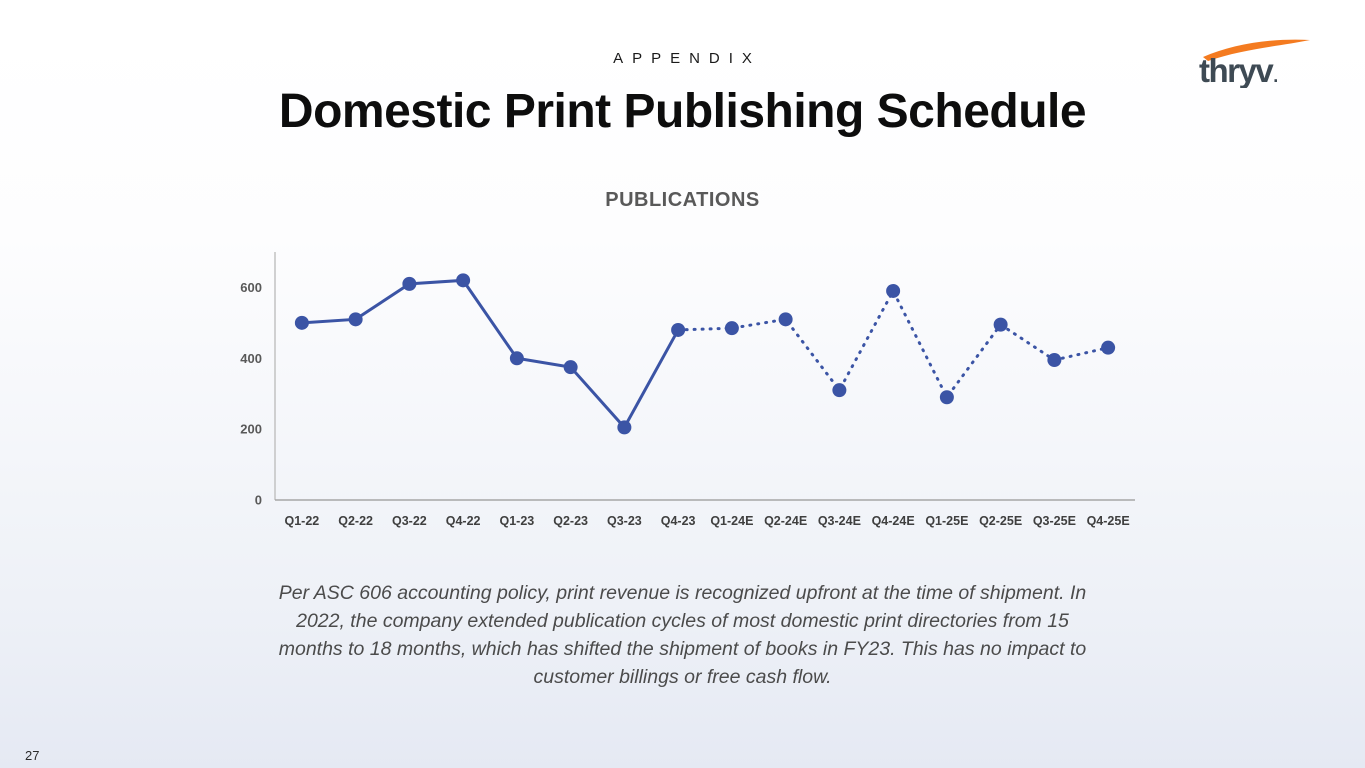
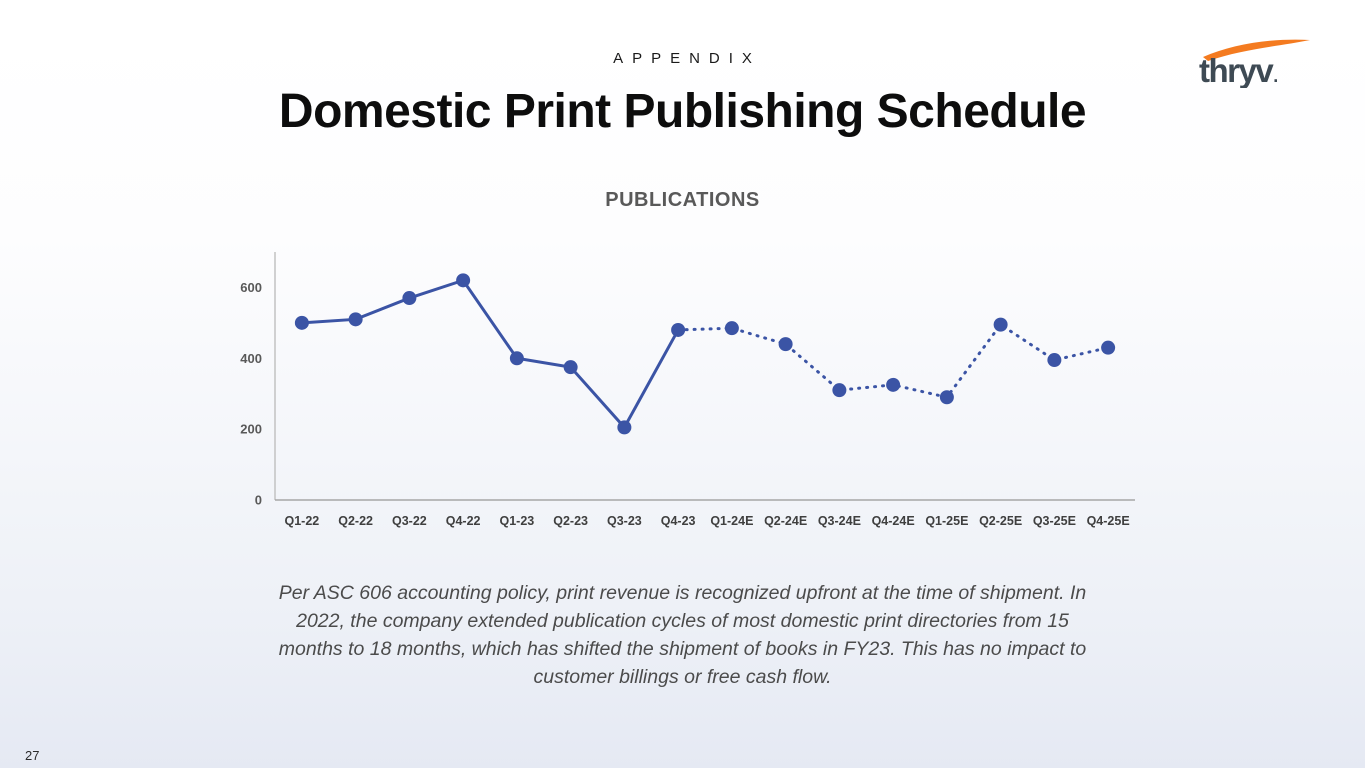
Q3-22: 610 -> 570
Q2-24E: 510 -> 440
Q4-24E: 590 -> 320
